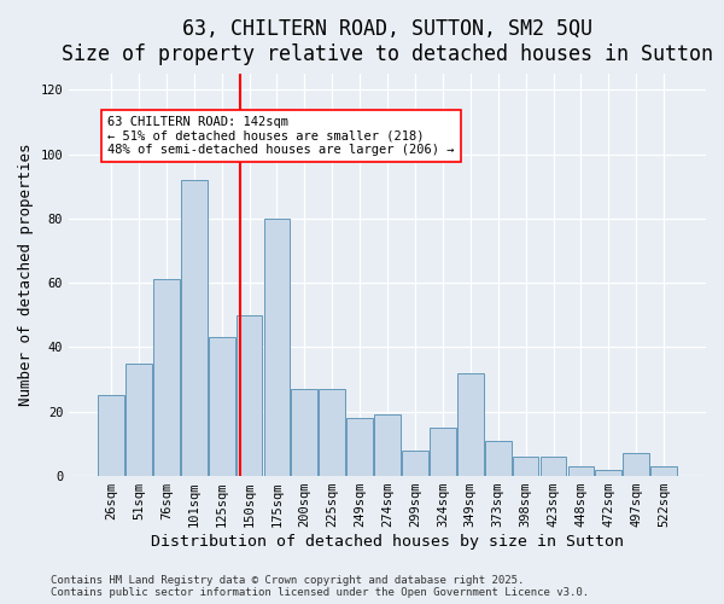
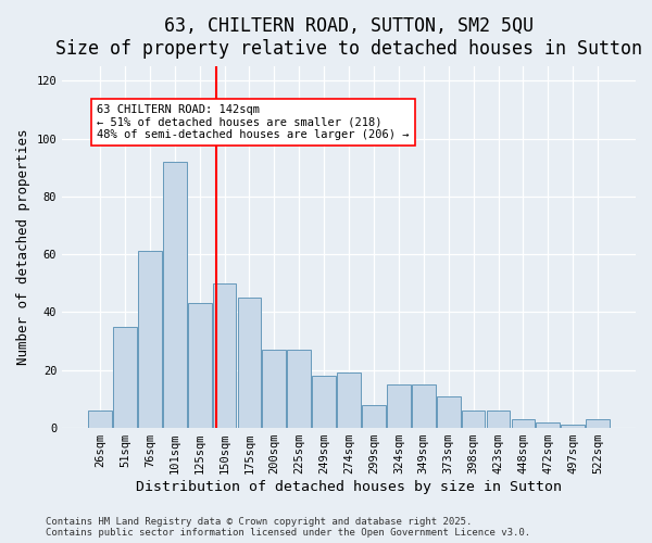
26sqm: 25 -> 6
175sqm: 80 -> 45
349sqm: 32 -> 15
497sqm: 7 -> 1
